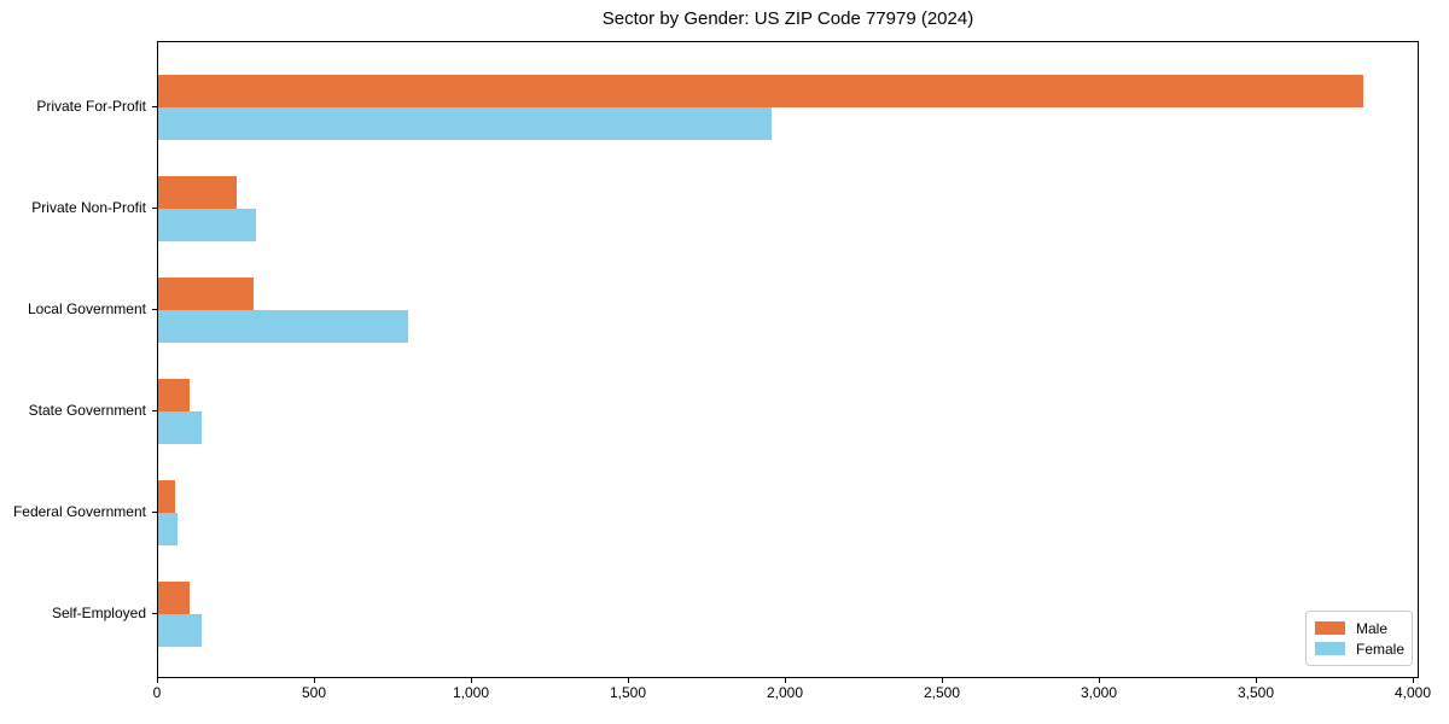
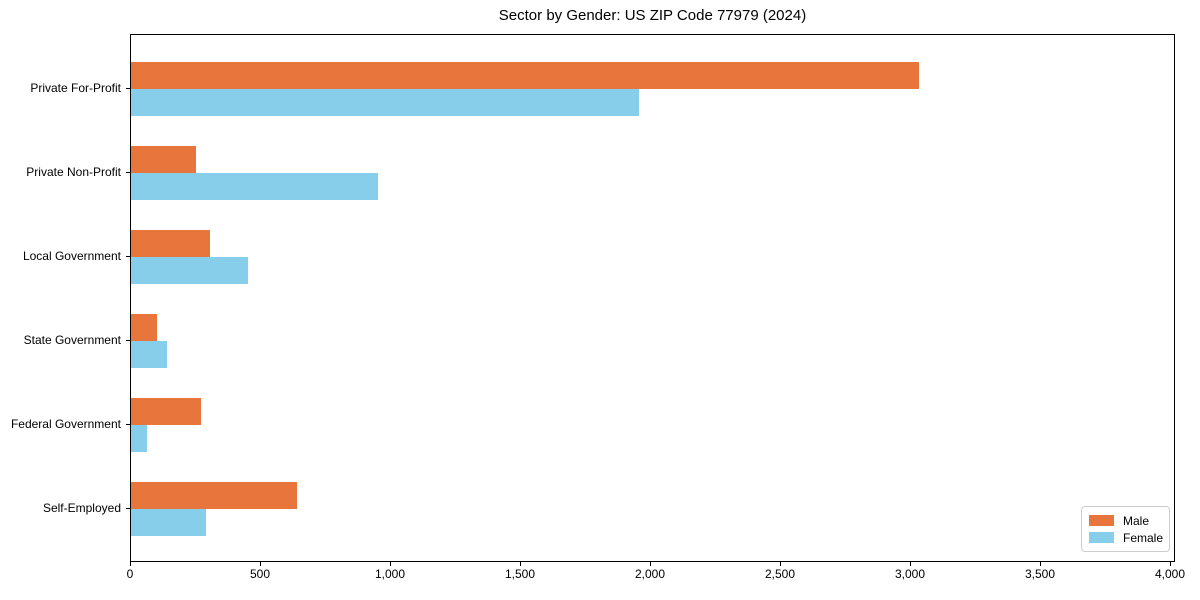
Male/Private For-Profit: 3840 -> 3030
Female/Private Non-Profit: 310 -> 950
Female/Local Government: 800 -> 450
Male/Federal Government: 50 -> 270
Male/Self-Employed: 100 -> 640
Female/Self-Employed: 140 -> 290
